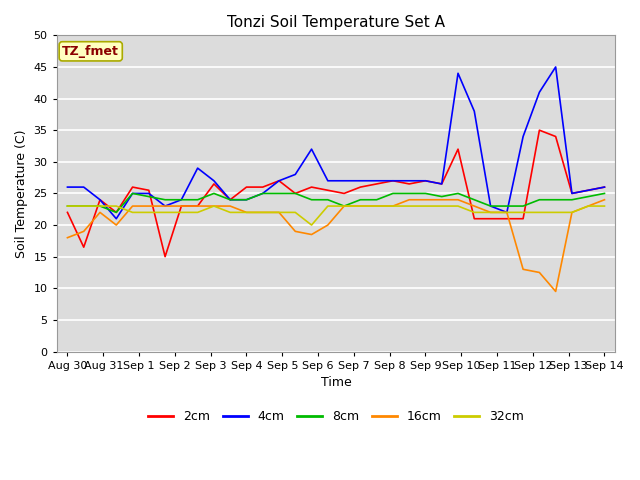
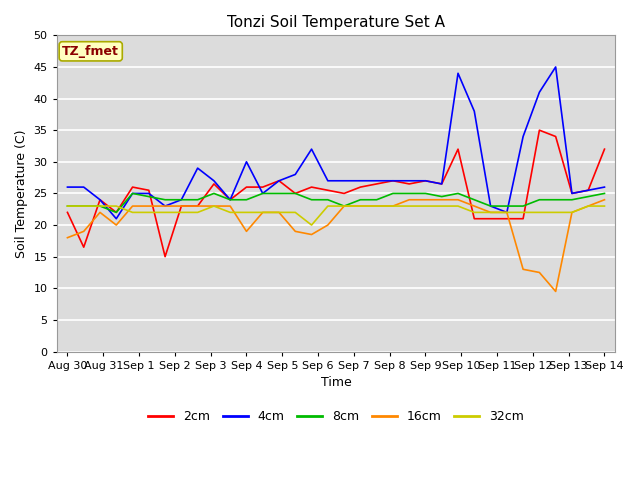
4cm/Sep 4: 24.0 -> 30.0
16cm/Sep 4: 22.0 -> 19.0
2cm/Sep 14: 26.0 -> 32.0
